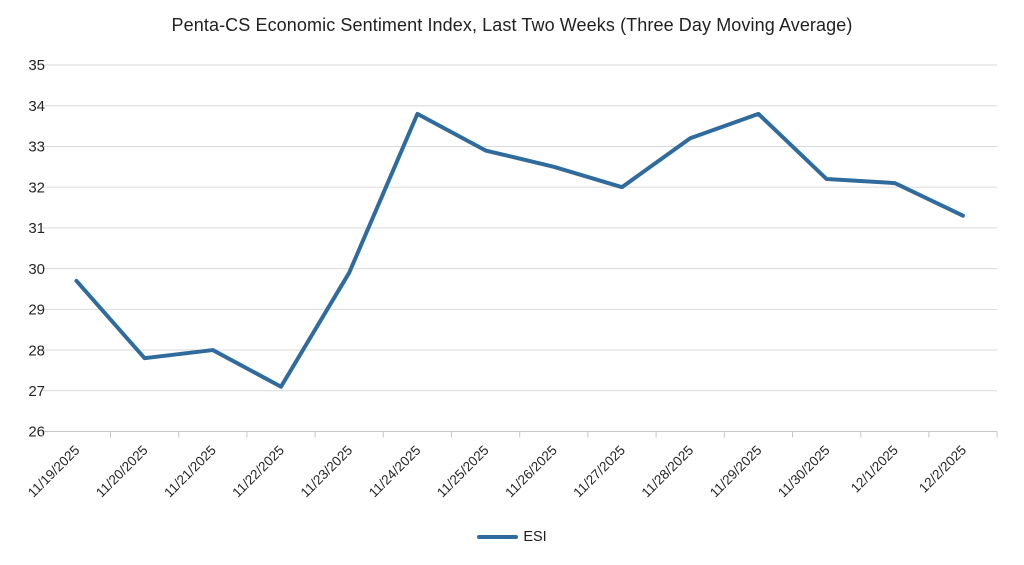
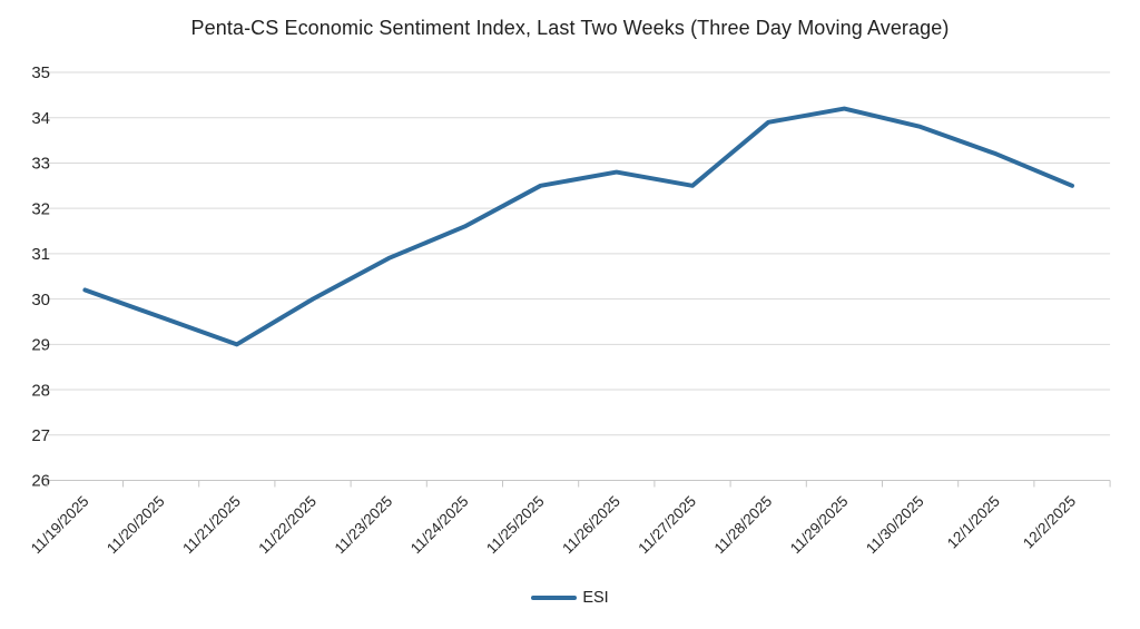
11/19/2025: 29.7 -> 30.2
11/20/2025: 27.8 -> 29.6
11/21/2025: 28.0 -> 29.0
11/22/2025: 27.1 -> 30.0
11/23/2025: 29.9 -> 30.9
11/24/2025: 33.8 -> 31.6
11/25/2025: 32.9 -> 32.5
11/26/2025: 32.5 -> 32.8
11/27/2025: 32.0 -> 32.5
11/28/2025: 33.2 -> 33.9
11/29/2025: 33.8 -> 34.2
11/30/2025: 32.2 -> 33.8
12/1/2025: 32.1 -> 33.2
12/2/2025: 31.3 -> 32.5
